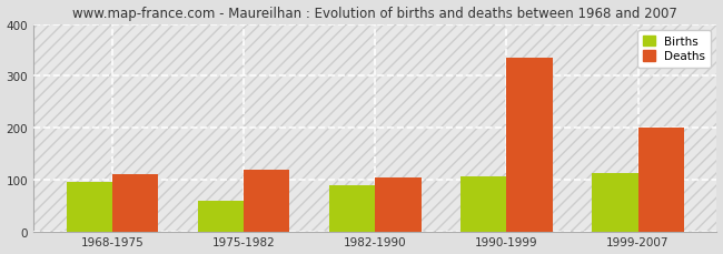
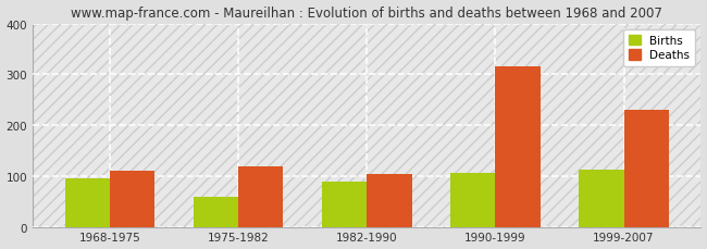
Deaths/1990-1999: 335 -> 315
Deaths/1999-2007: 200 -> 229
